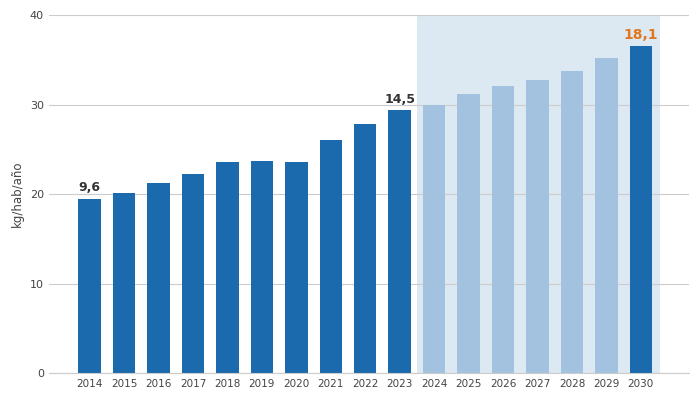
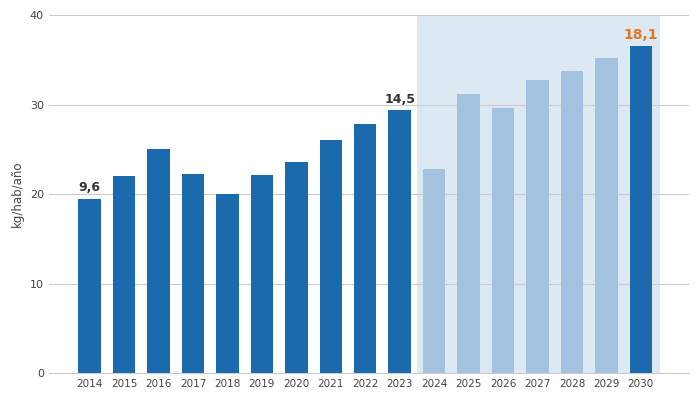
2015: 20.1 -> 22.0
2016: 21.3 -> 25.0
2018: 23.6 -> 20.0
2019: 23.7 -> 22.2
2024: 30.0 -> 22.8
2026: 32.1 -> 29.6
